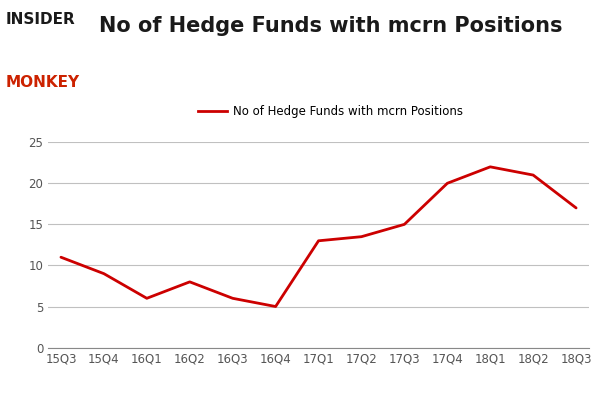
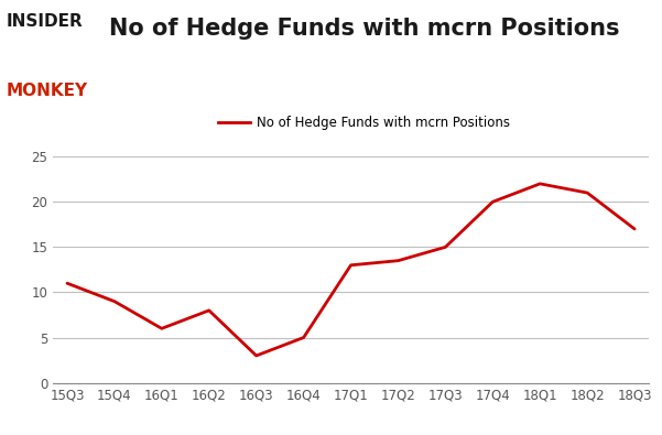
16Q3: 6.0 -> 3.0
